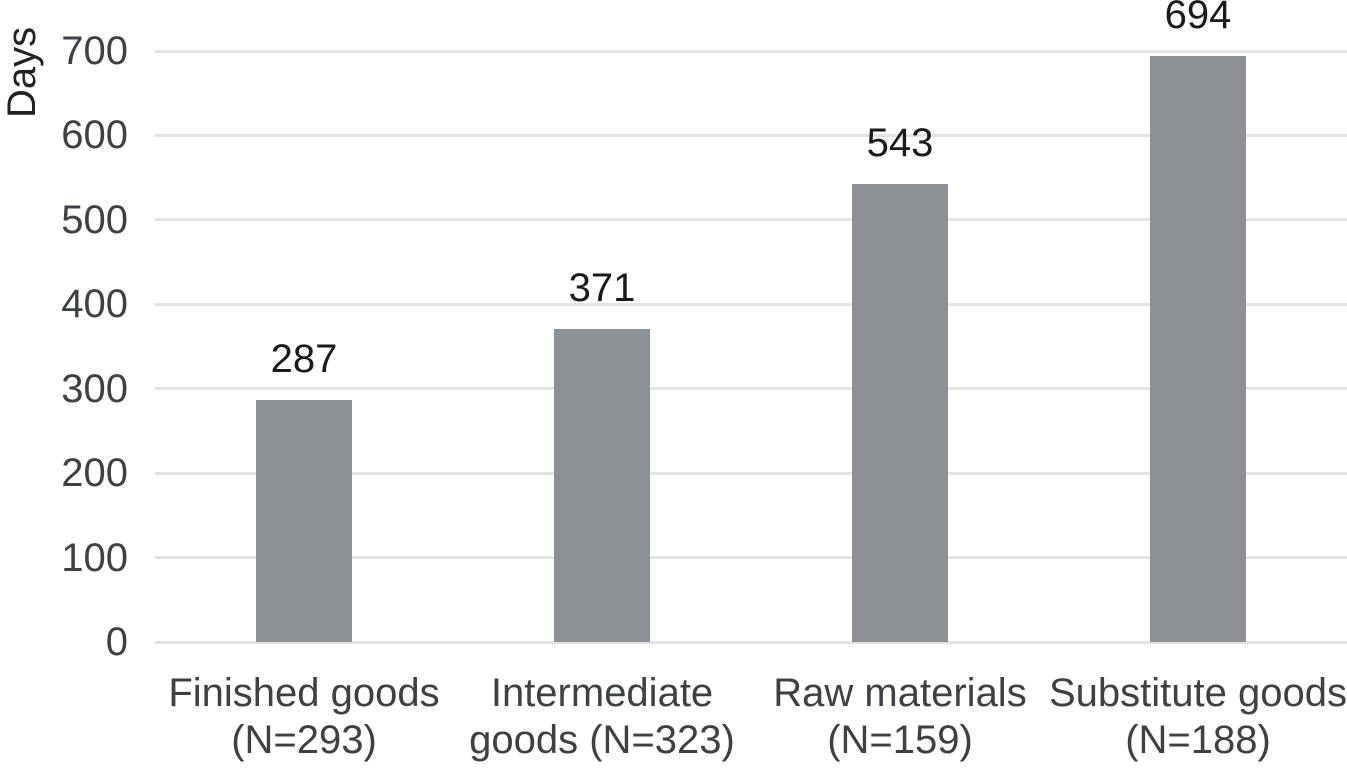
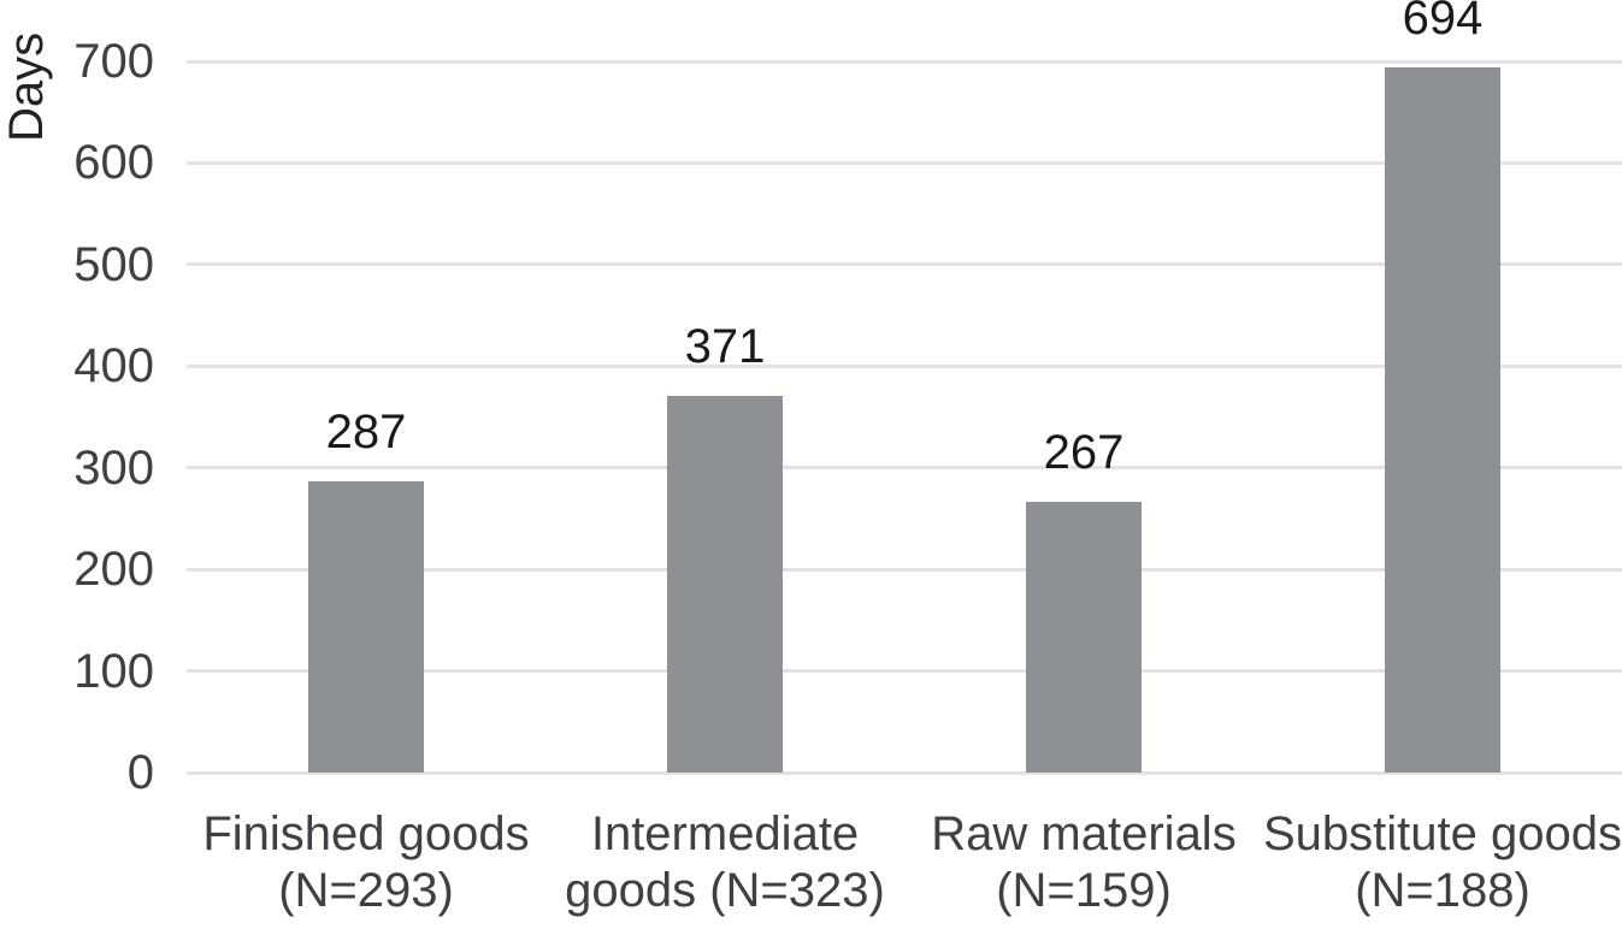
Raw materials (N=159): 543 -> 267
